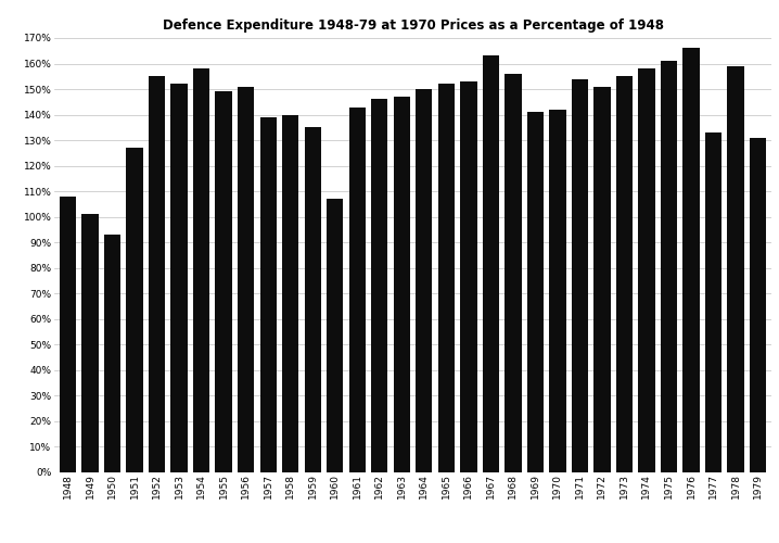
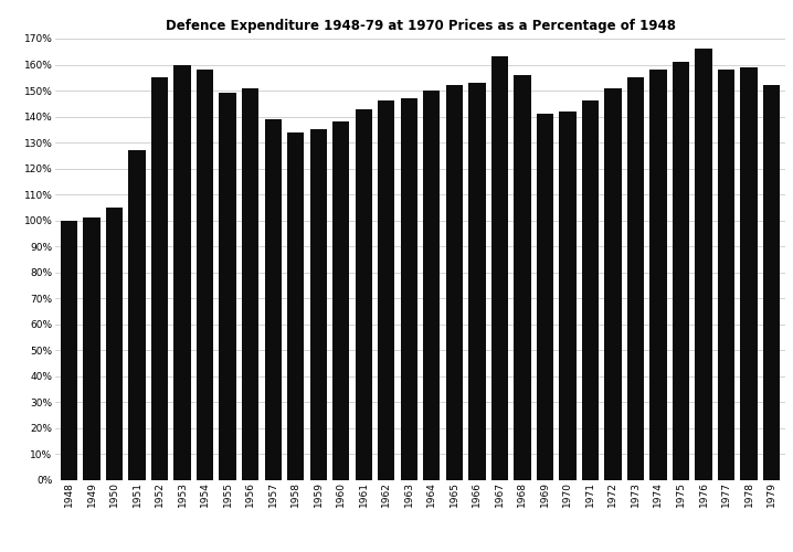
1948: 108% -> 100%
1950: 93% -> 105%
1953: 152% -> 160%
1958: 140% -> 134%
1960: 107% -> 138%
1971: 154% -> 146%
1977: 133% -> 158%
1979: 131% -> 152%
